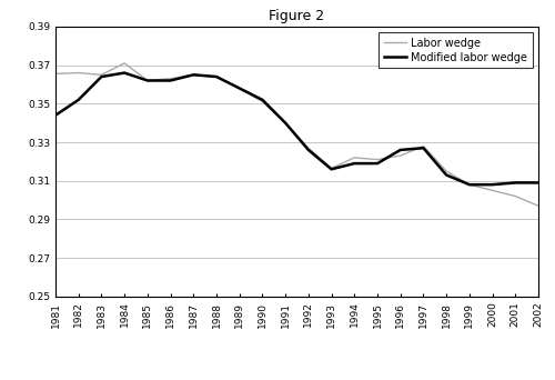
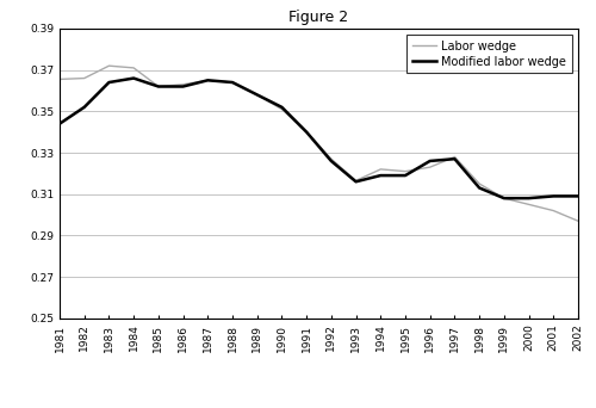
Labor wedge/1983: 0.365 -> 0.372
